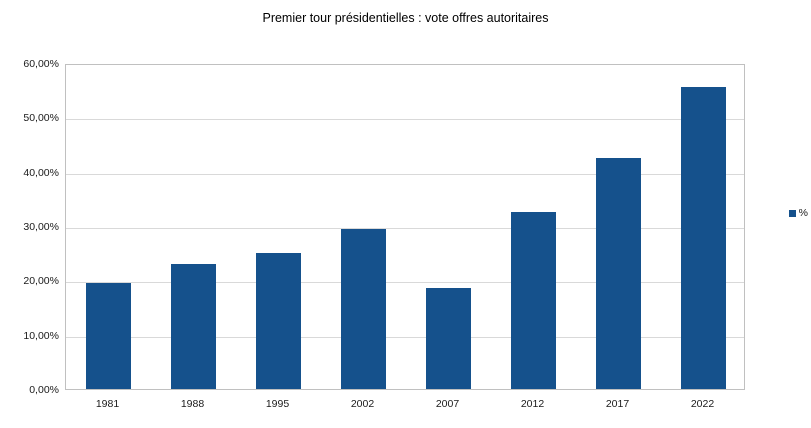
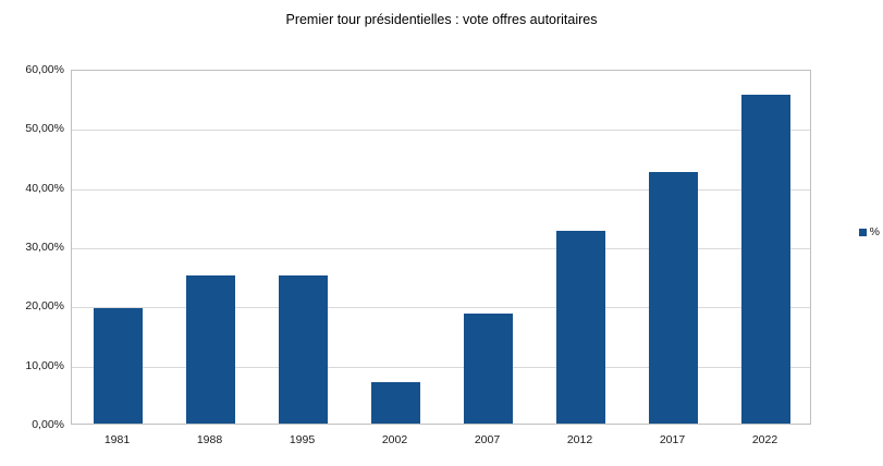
1988: 23% -> 25%
2002: 30% -> 7%
